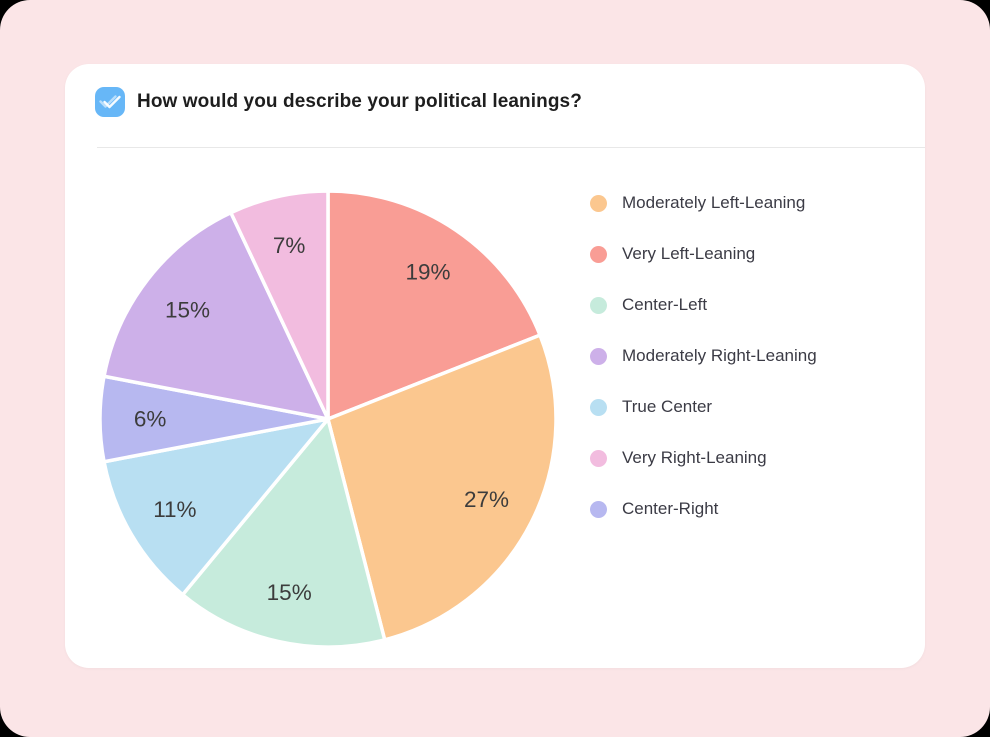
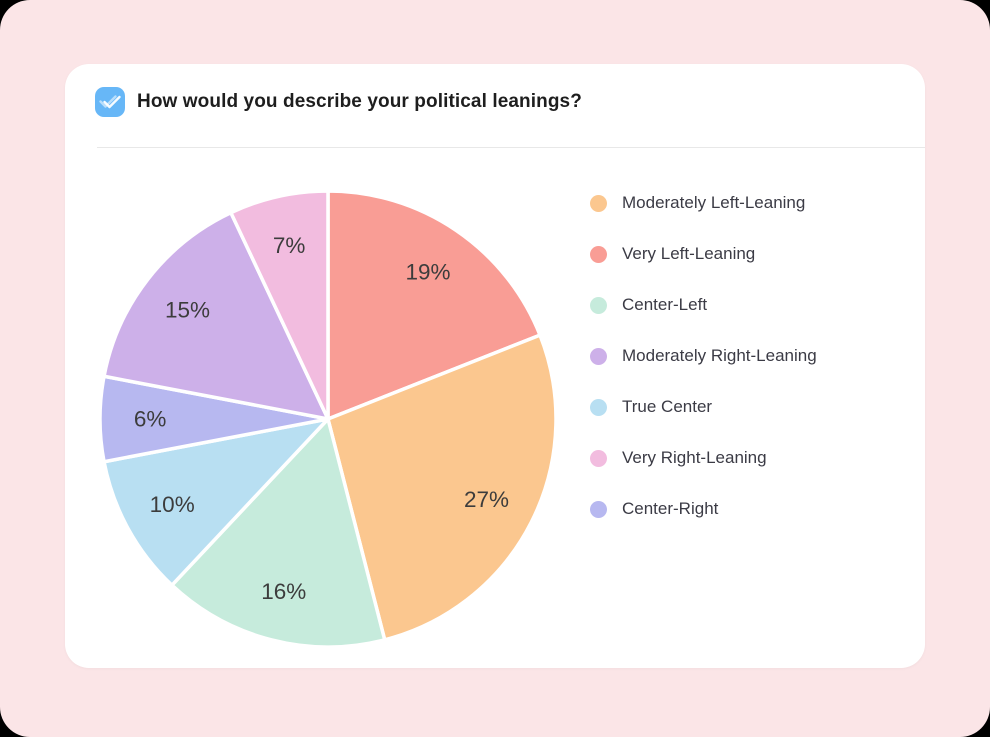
Center-Left: 15% -> 16%
True Center: 11% -> 10%
